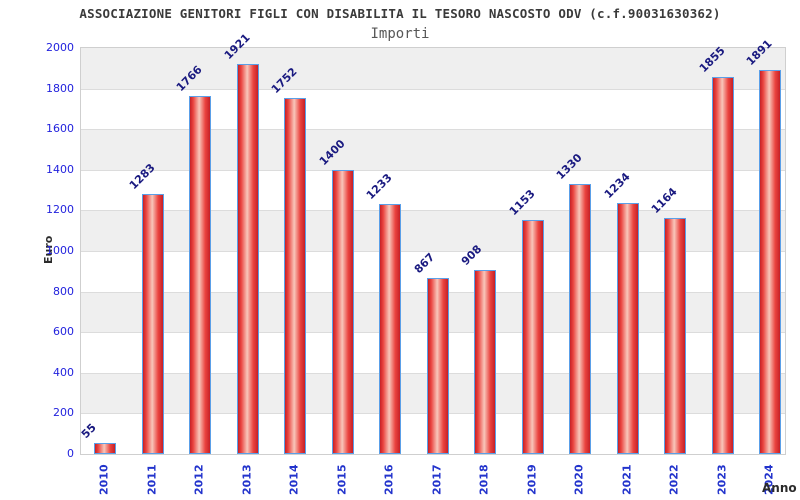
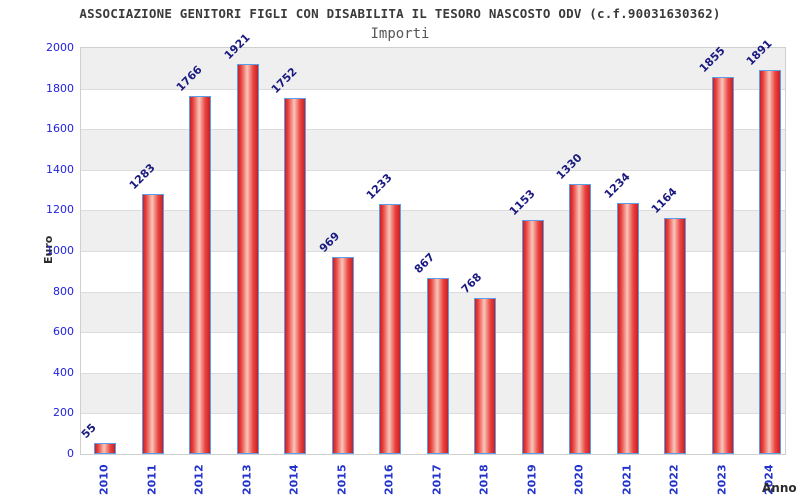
2015: 1400 -> 969
2018: 908 -> 768
